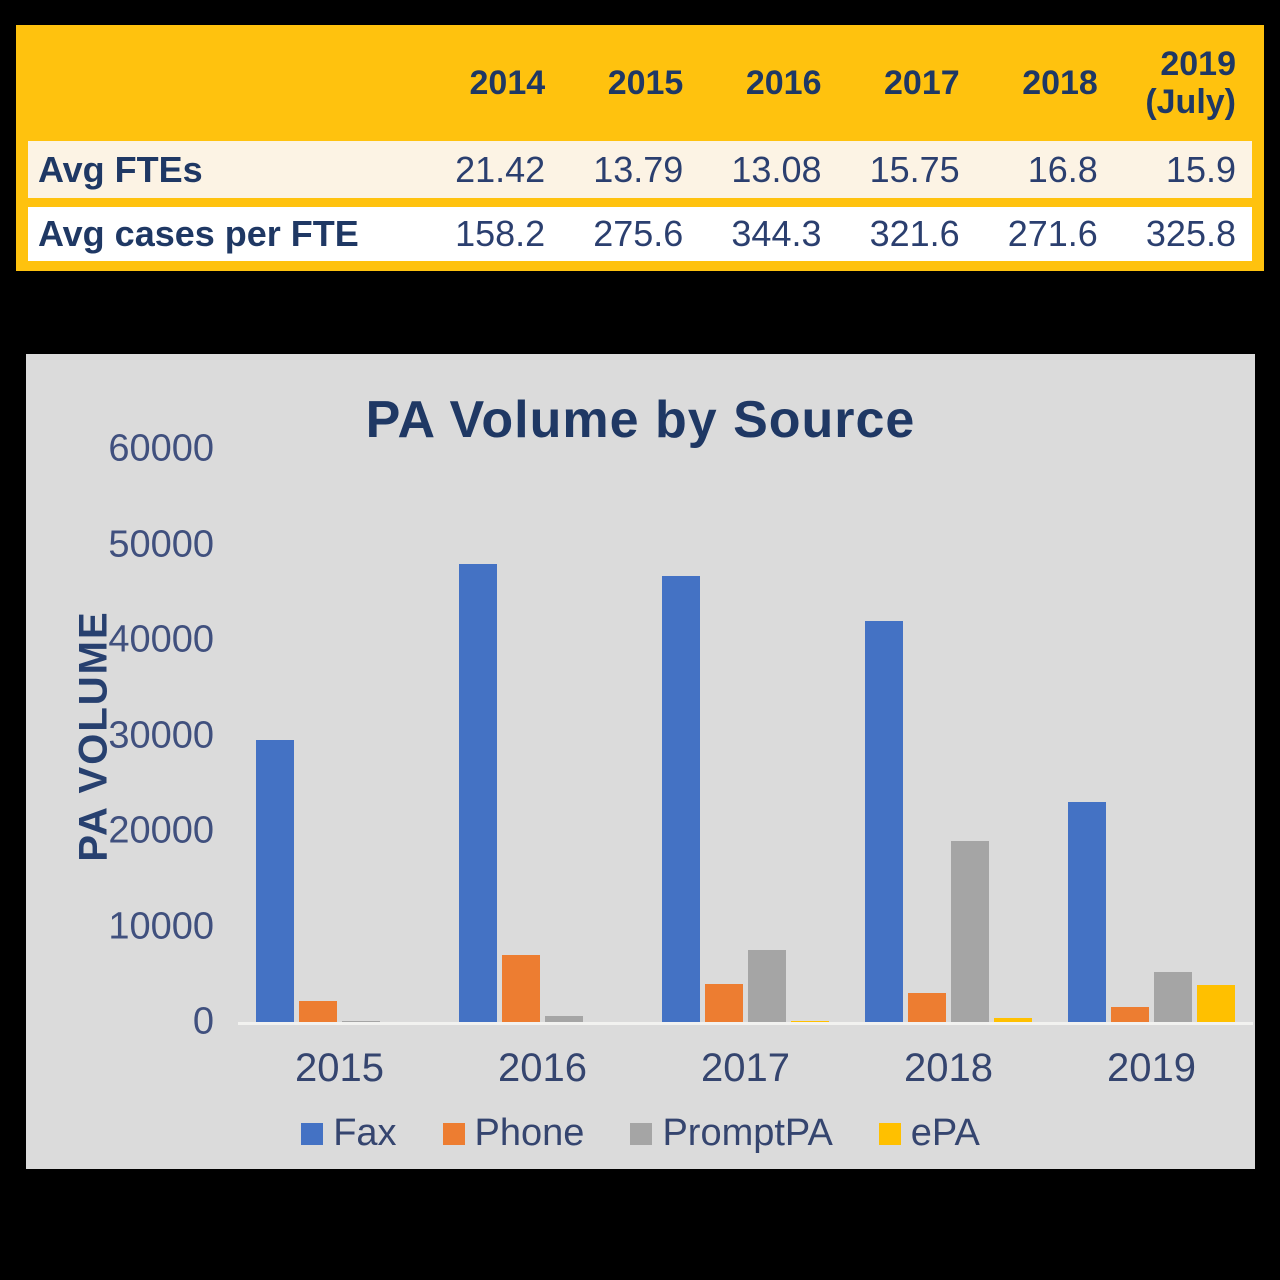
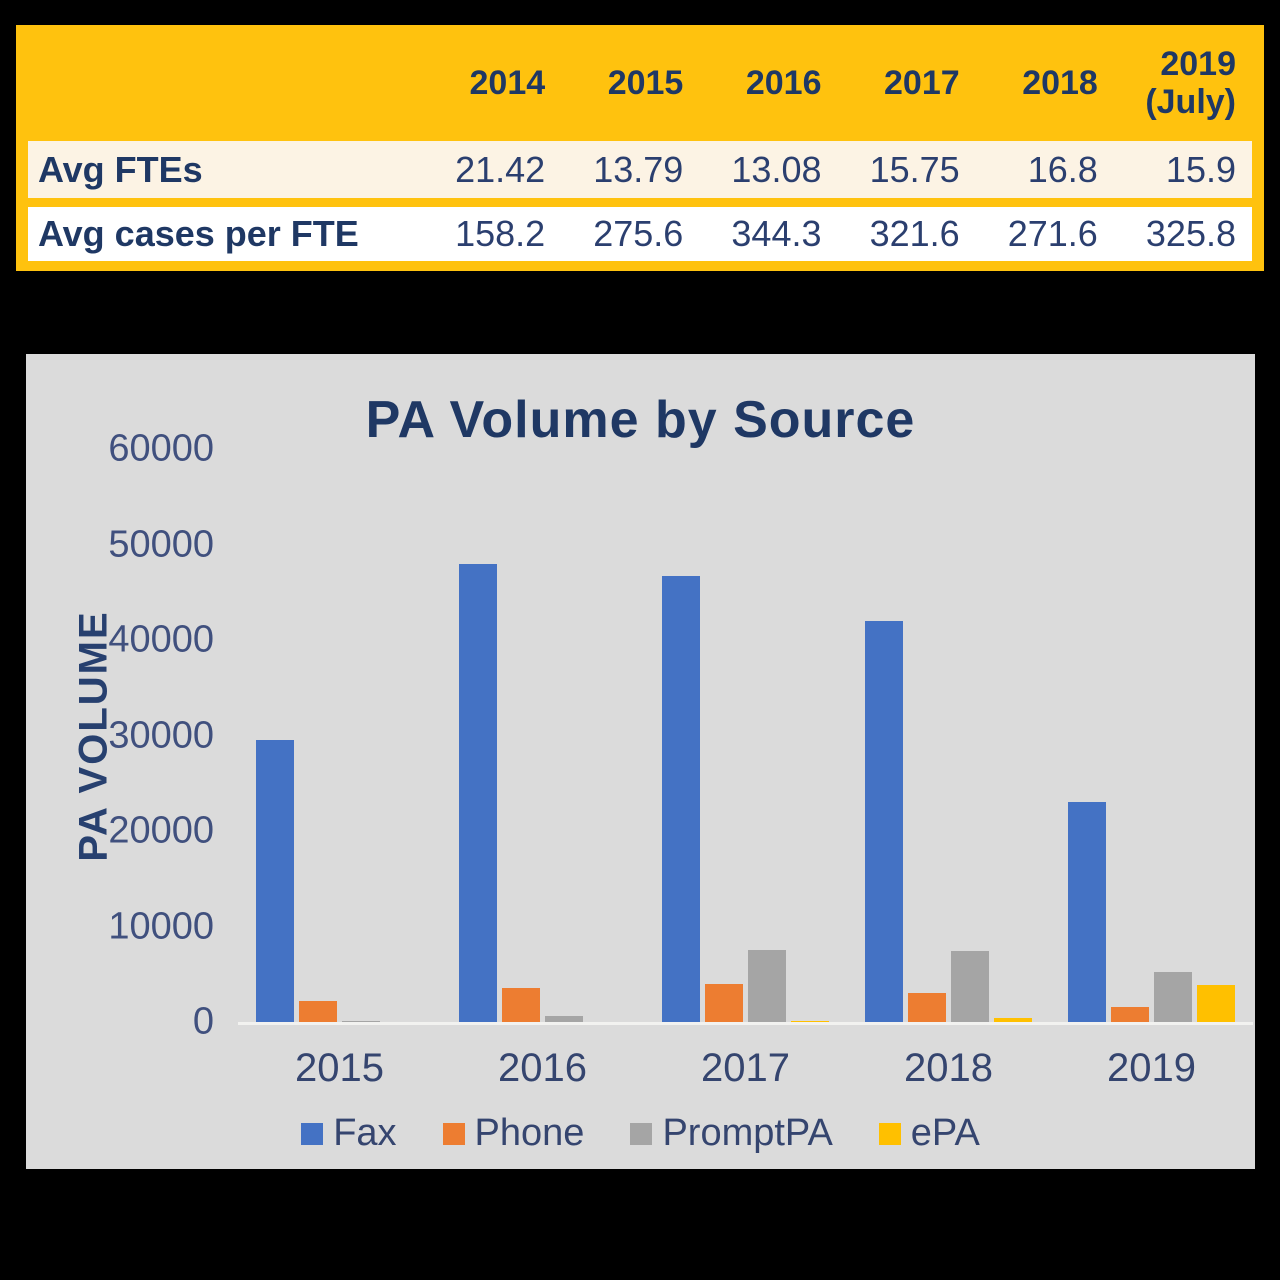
Phone/2016: 7000 -> 4000
PromptPA/2018: 19000 -> 7000
